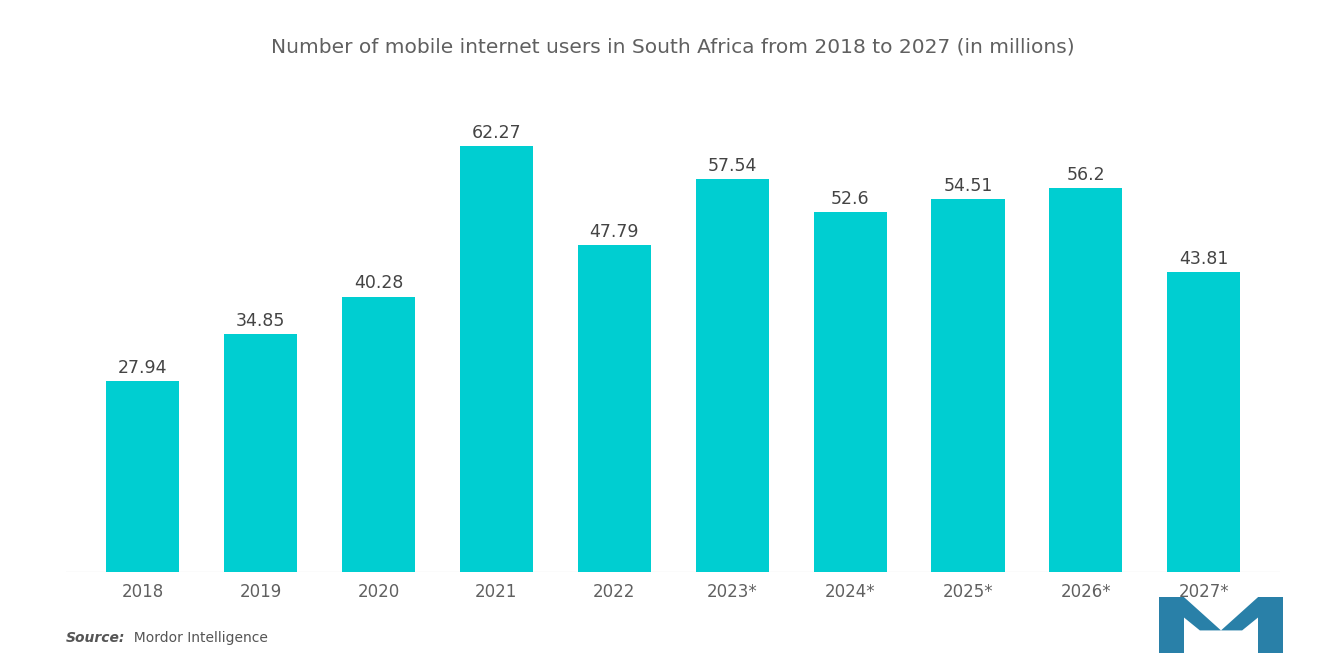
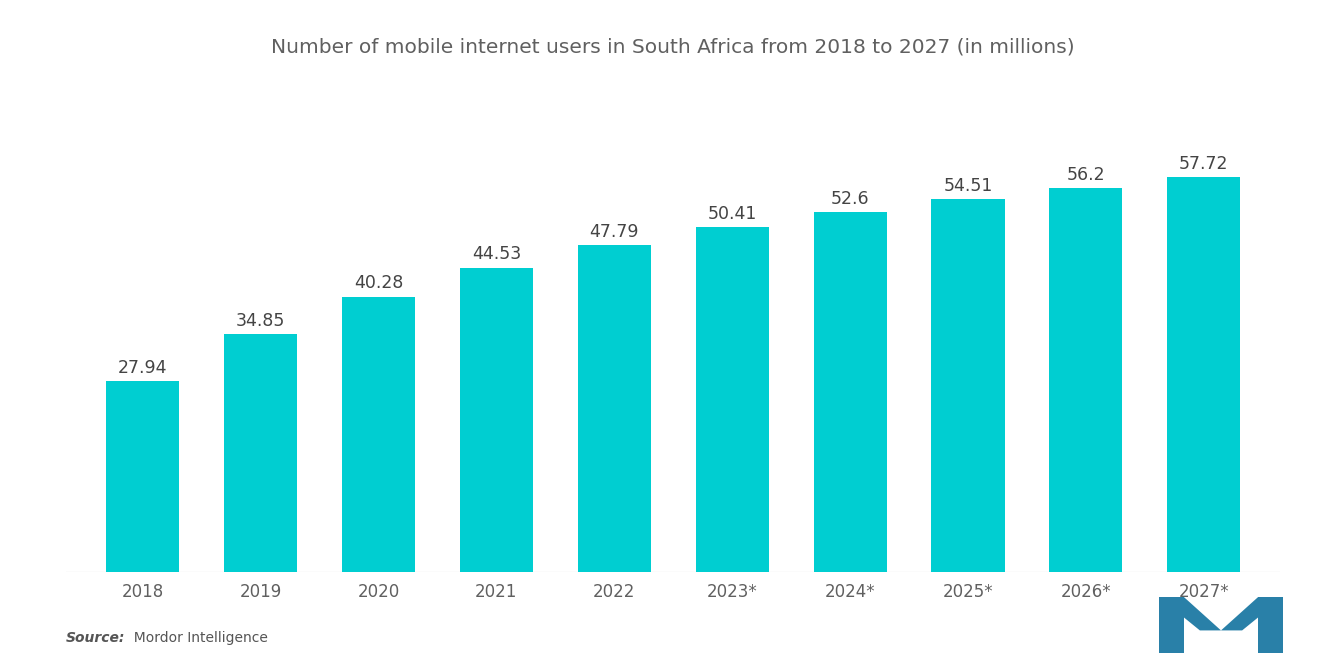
2021: 62.27 -> 44.53
2023*: 57.54 -> 50.41
2027*: 43.81 -> 57.72
